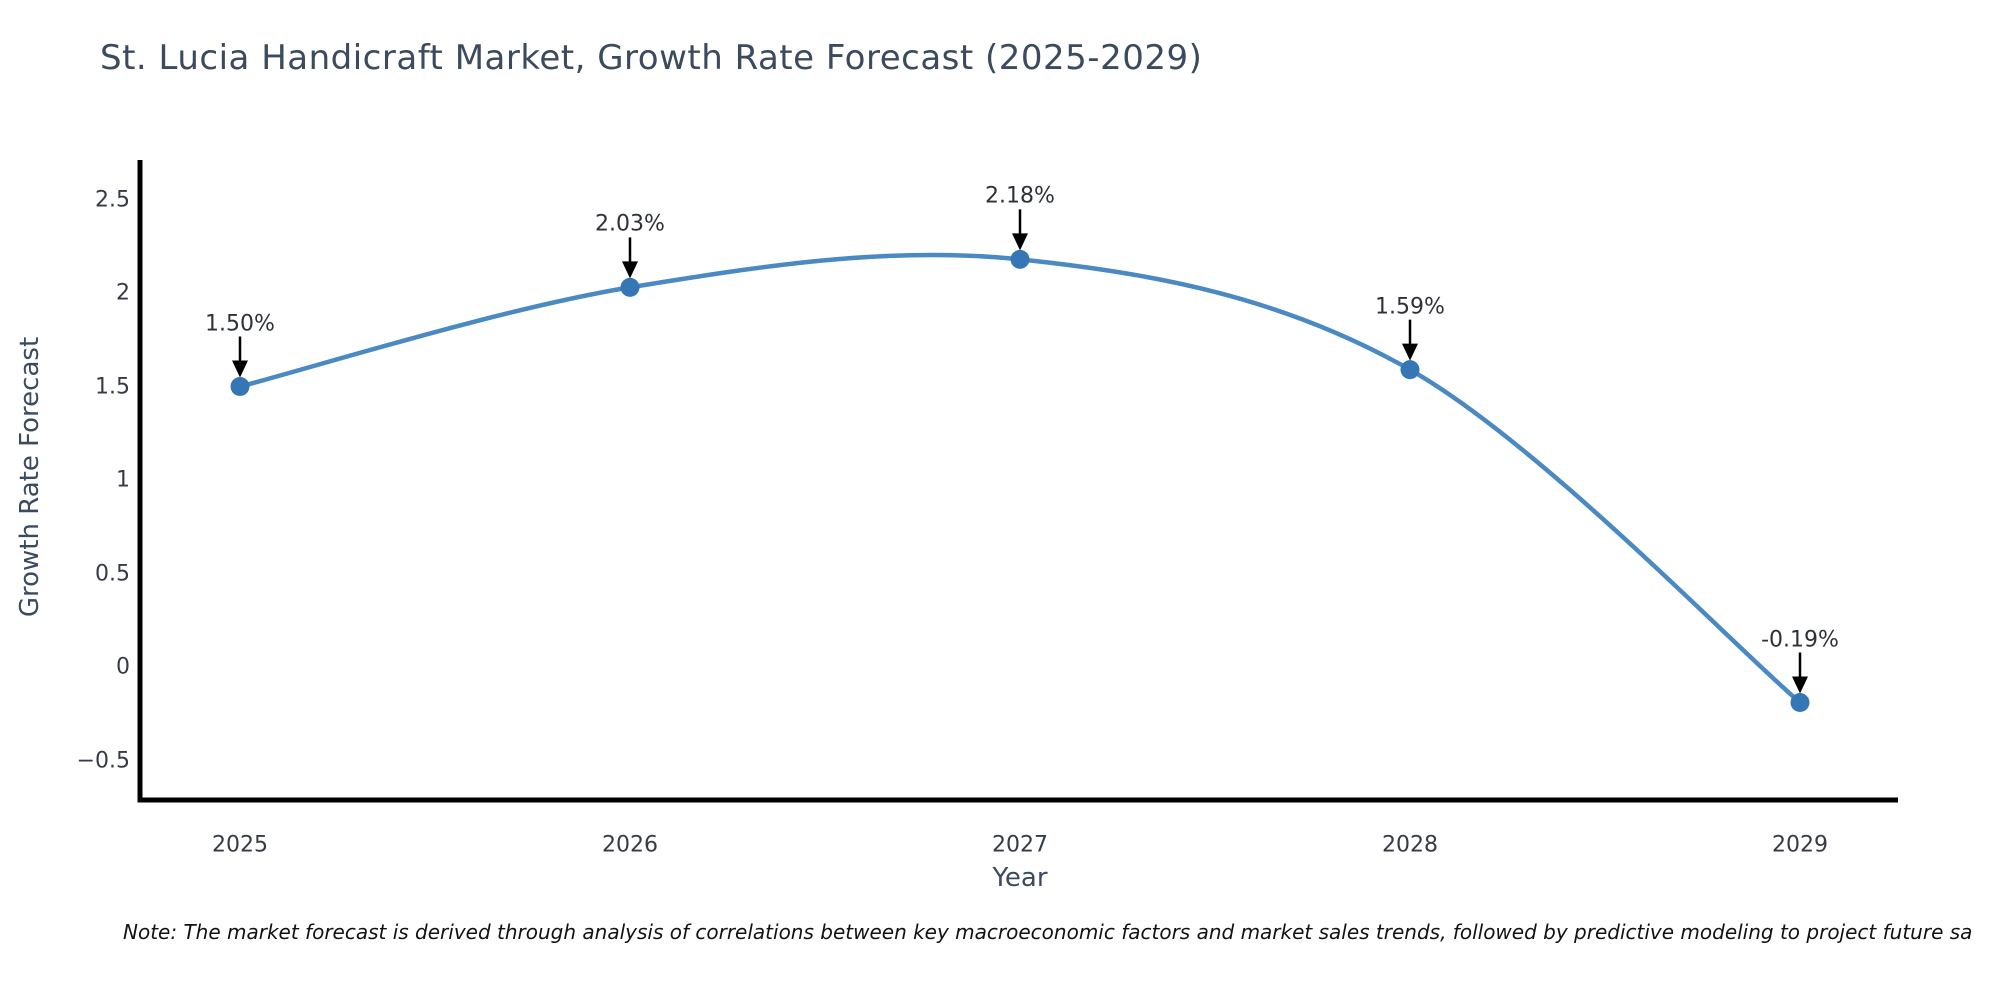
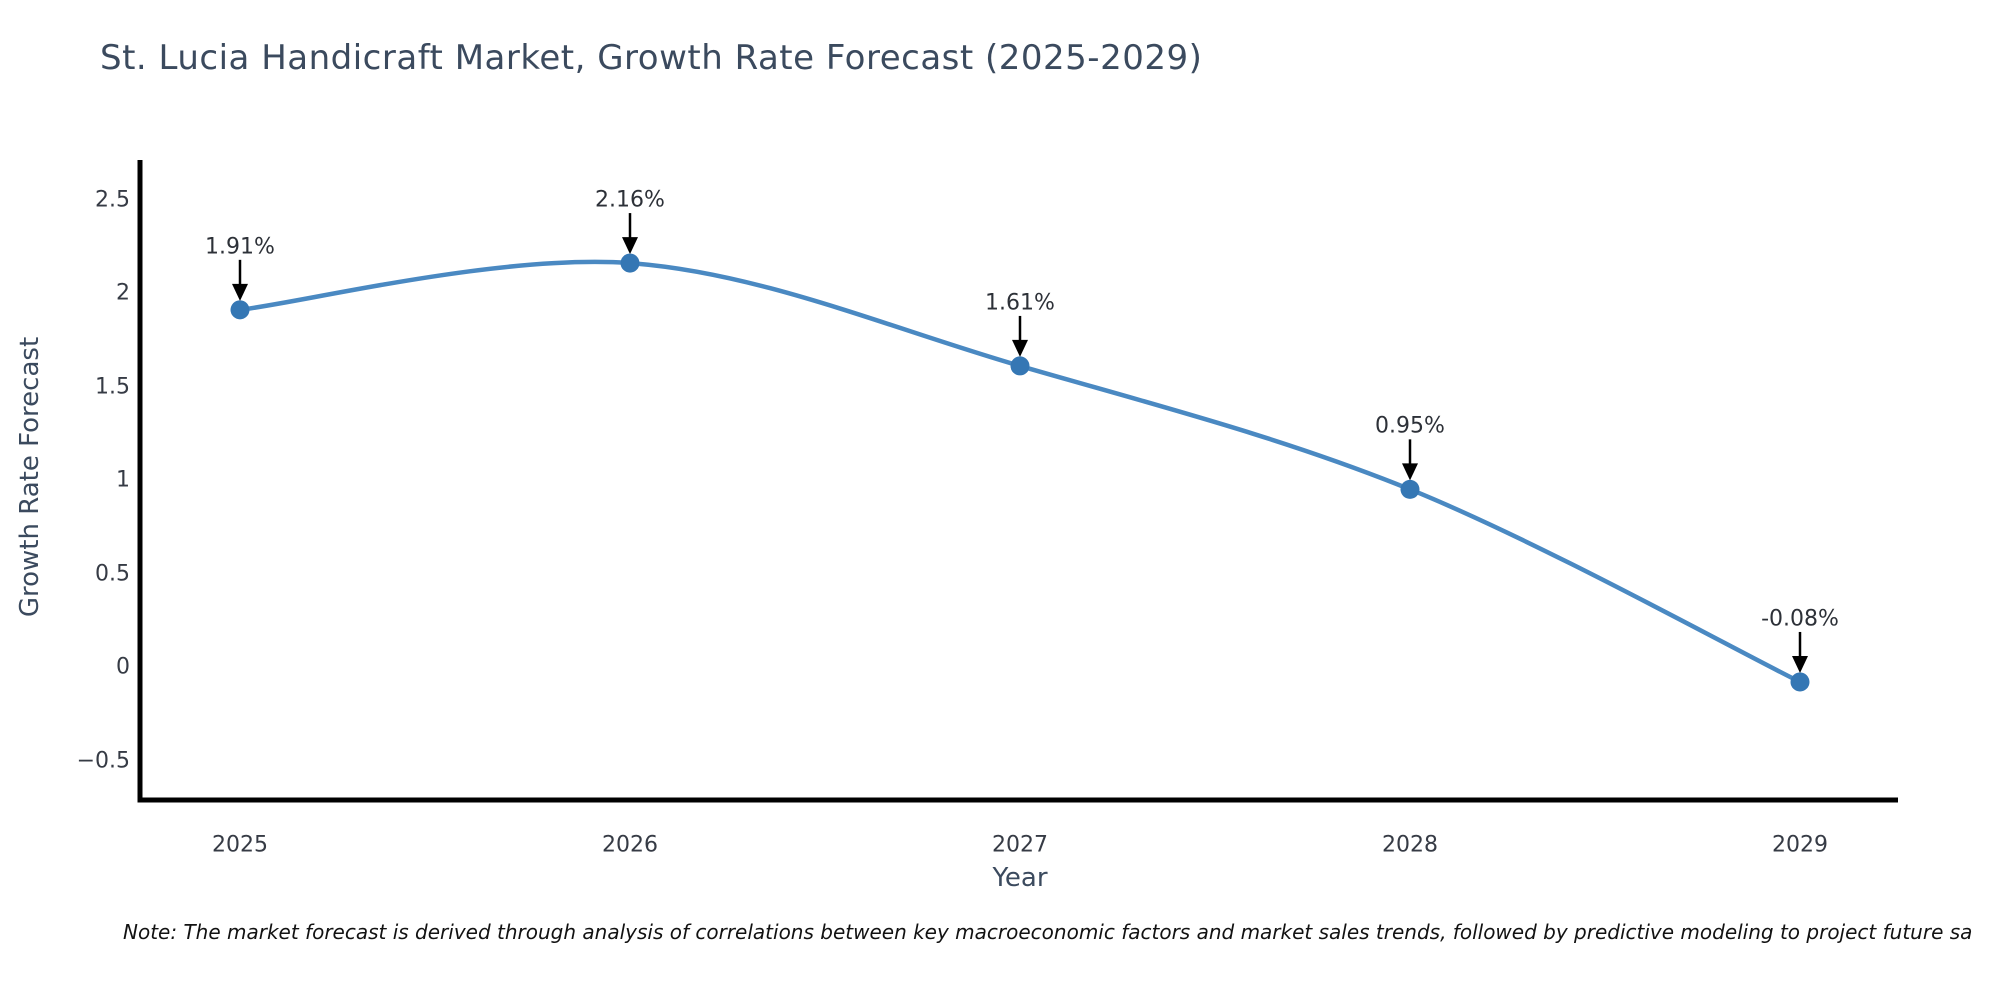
2025: 1.50% -> 1.91%
2026: 2.03% -> 2.16%
2027: 2.18% -> 1.61%
2028: 1.59% -> 0.95%
2029: -0.19% -> -0.08%
